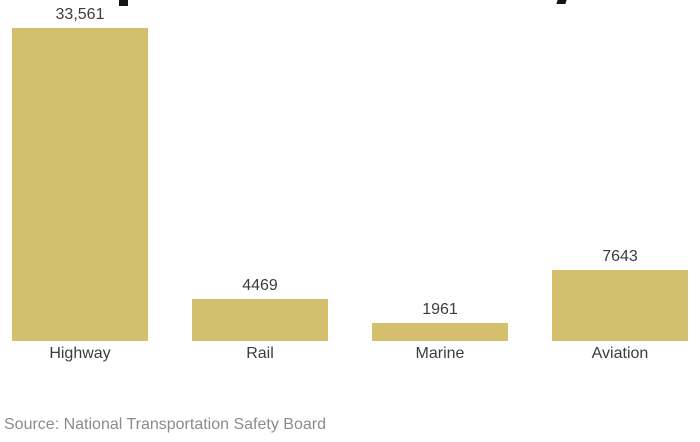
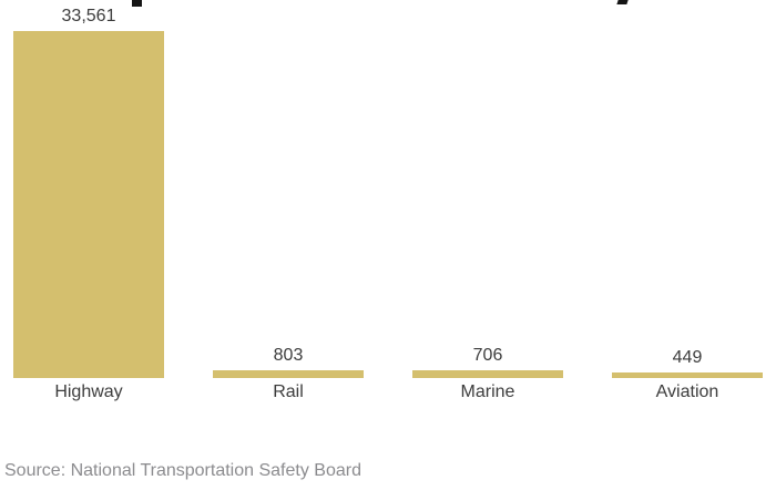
Rail: 4469 -> 803
Marine: 1961 -> 706
Aviation: 7643 -> 449
